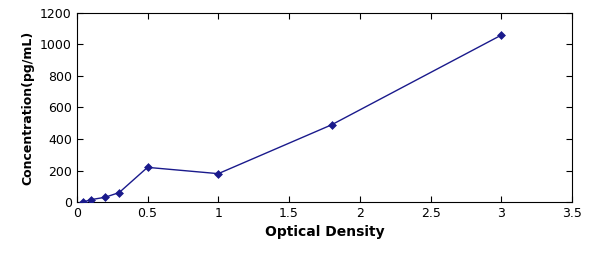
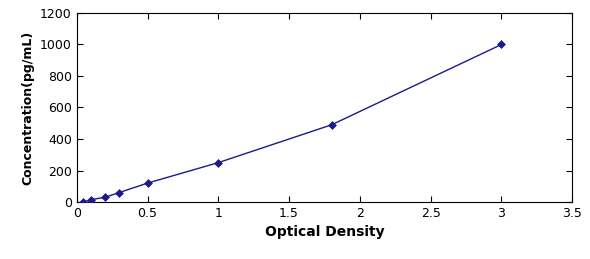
0.5: 220 -> 120
1: 180 -> 250
3: 1060 -> 1000
